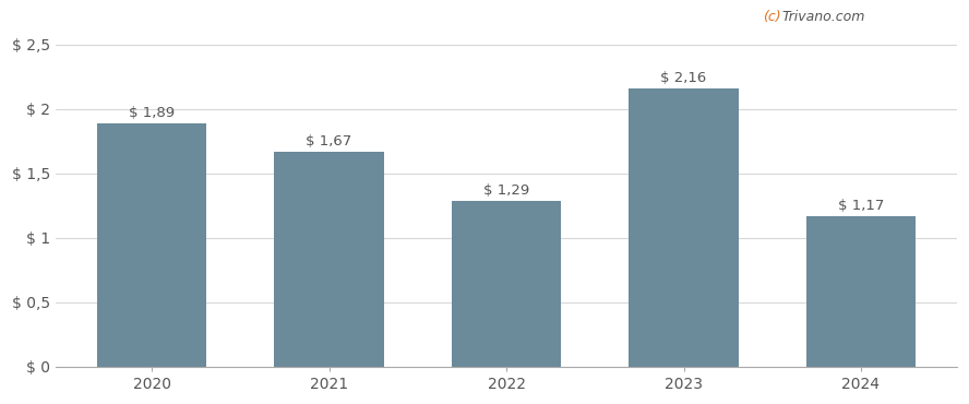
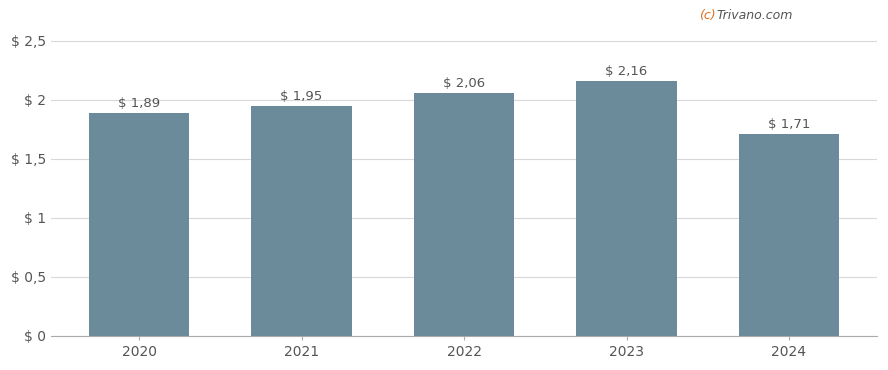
2021: 1,67 -> 1,95
2022: 1,29 -> 2,06
2024: 1,17 -> 1,71
